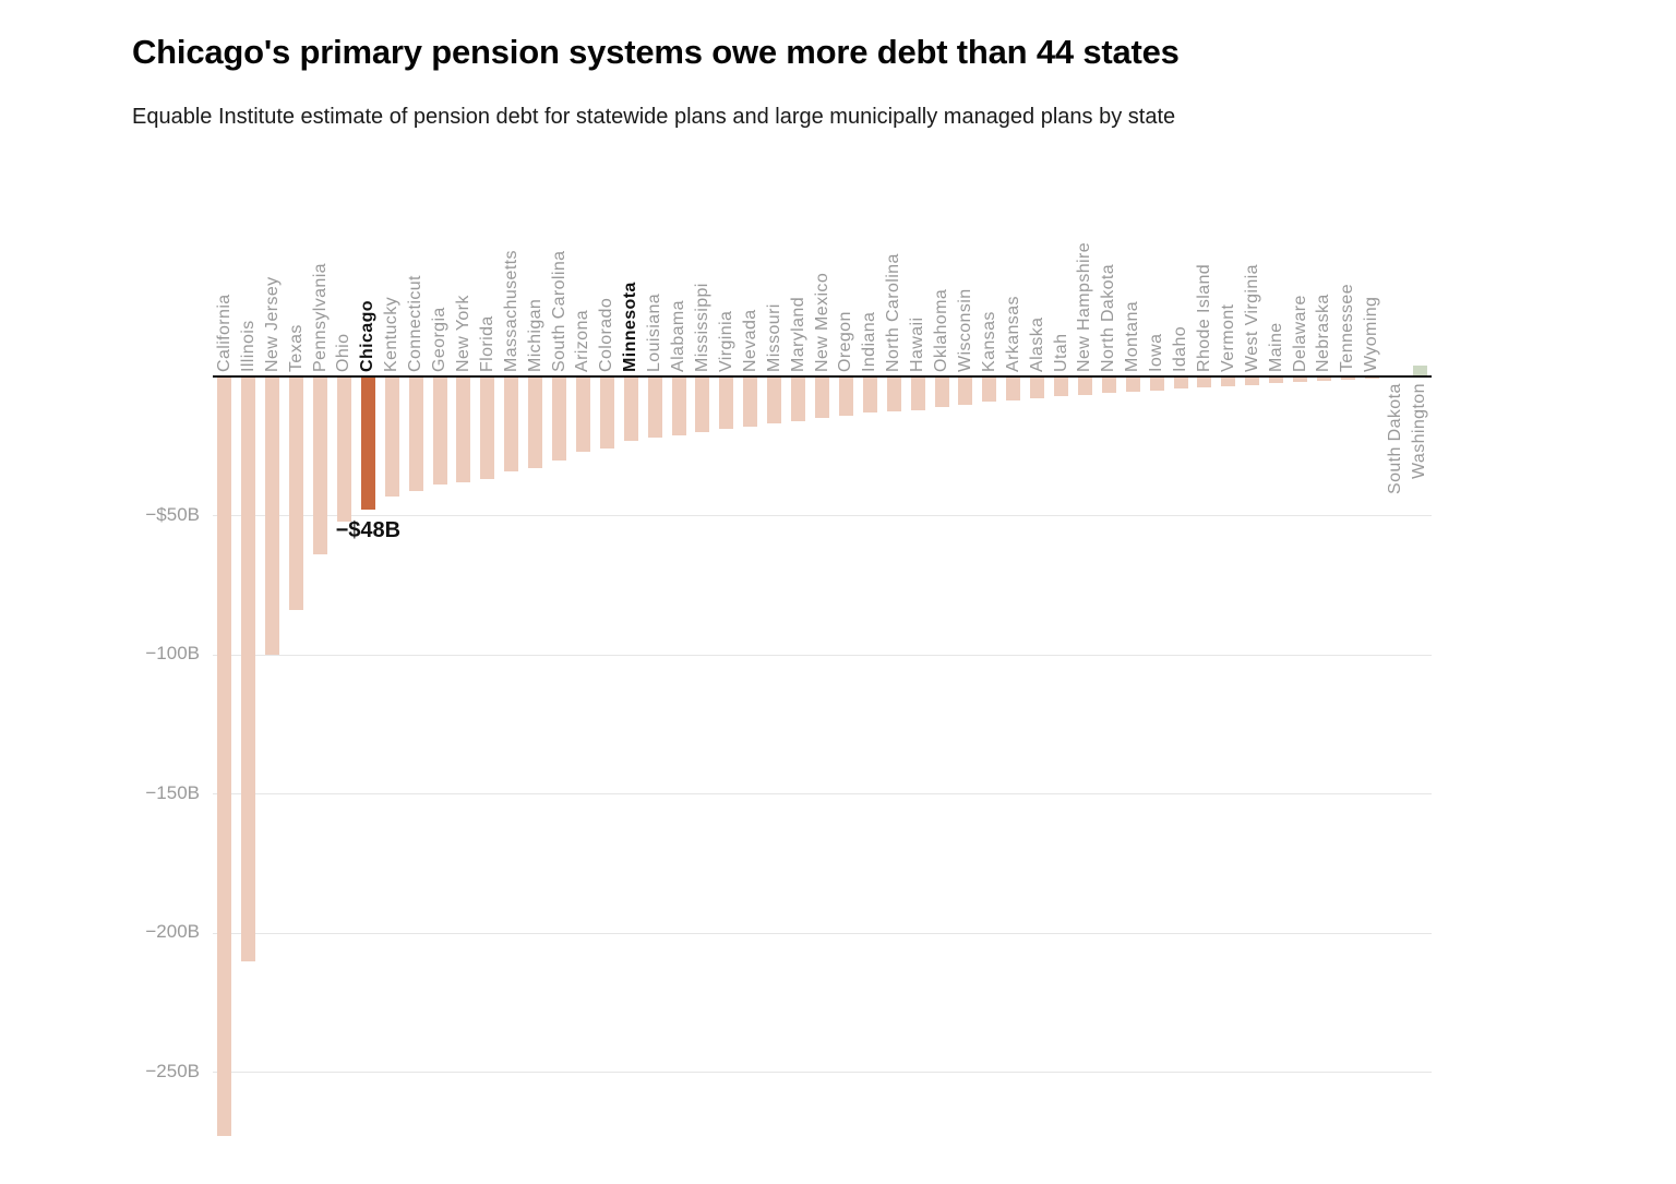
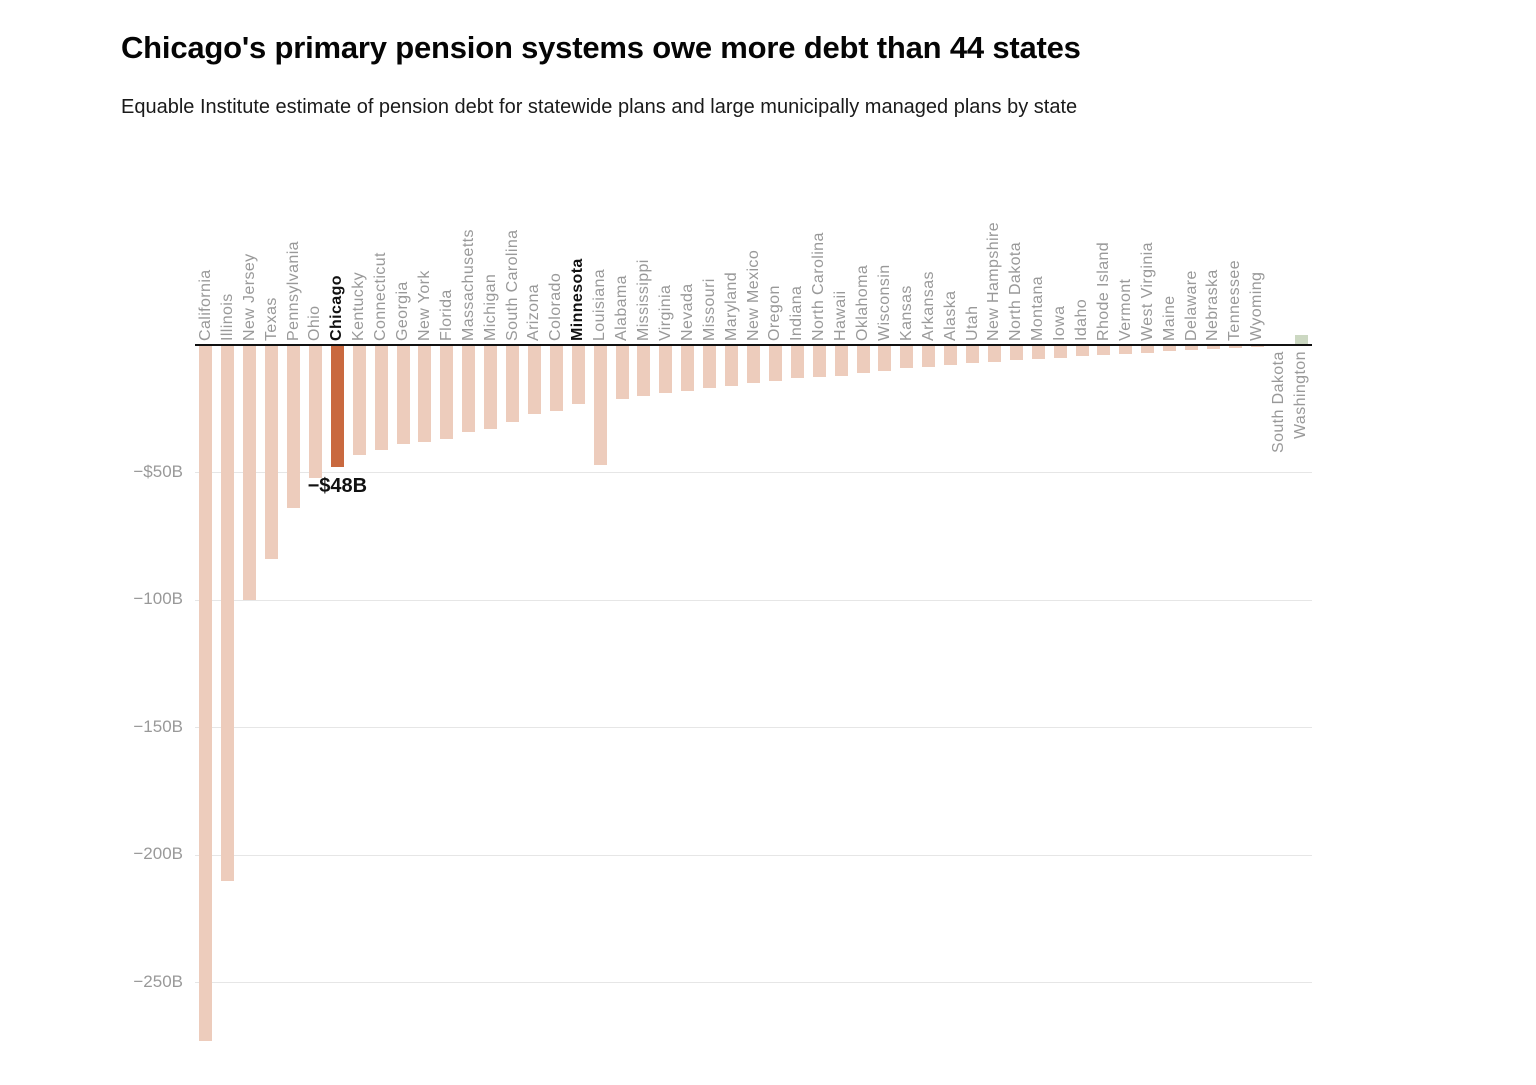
Louisiana: -$22B -> -$47B
